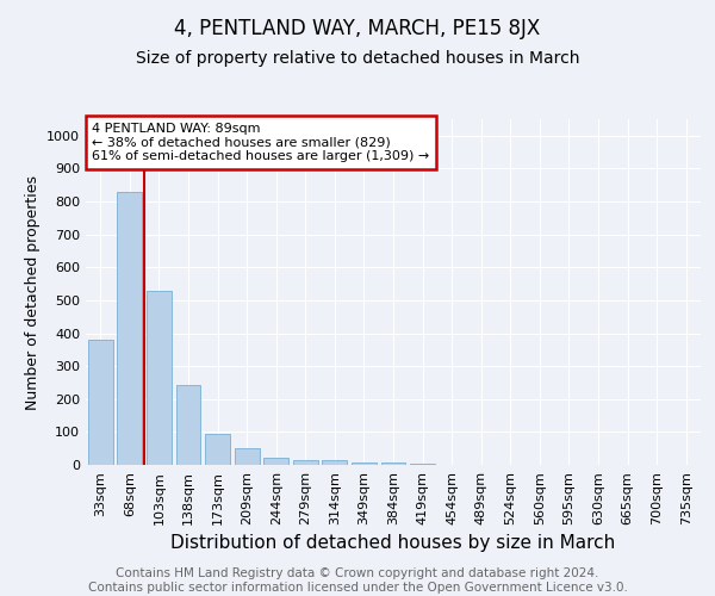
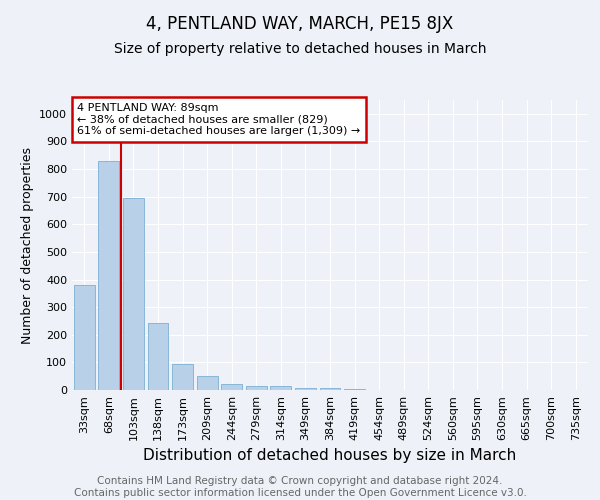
103sqm: 529 -> 695
